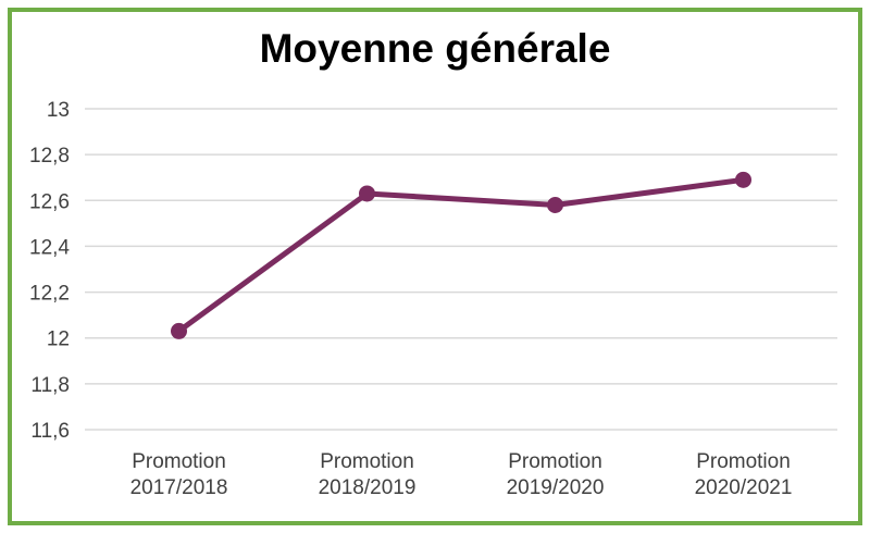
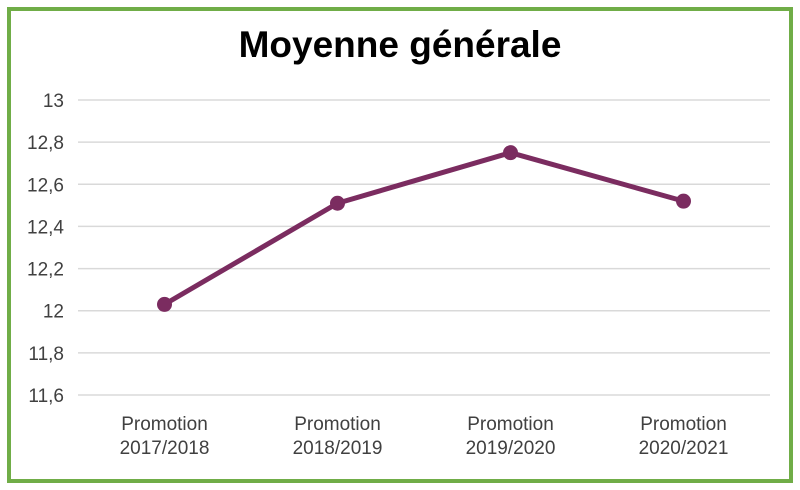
Promotion 2018/2019: 12,63 -> 12,51
Promotion 2019/2020: 12,58 -> 12,75
Promotion 2020/2021: 12,69 -> 12,52
